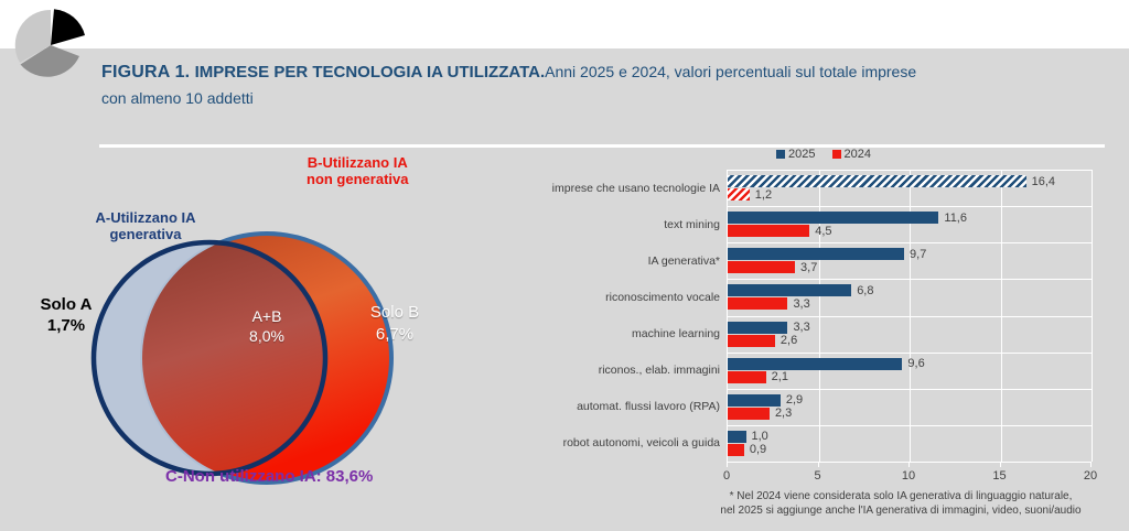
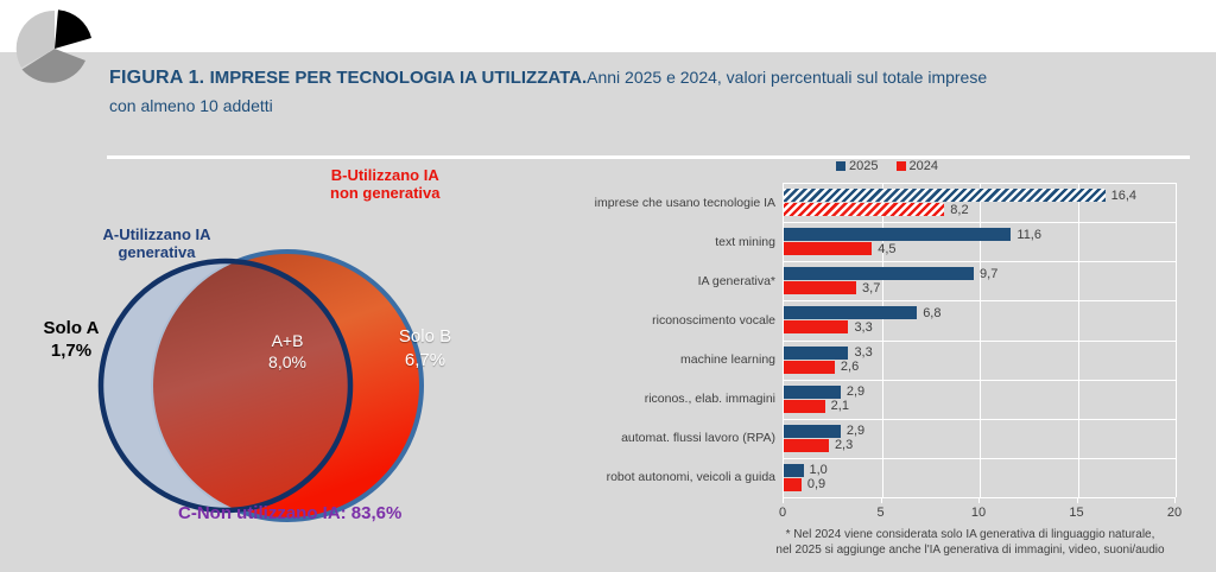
2024/imprese che usano tecnologie IA: 1,2 -> 8,2
2025/riconos., elab. immagini: 9,6 -> 2,9
